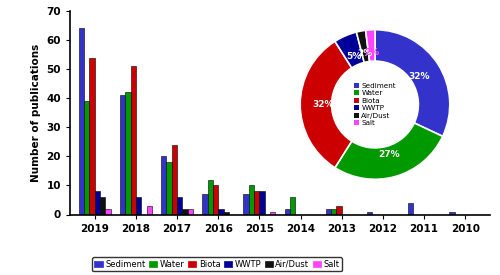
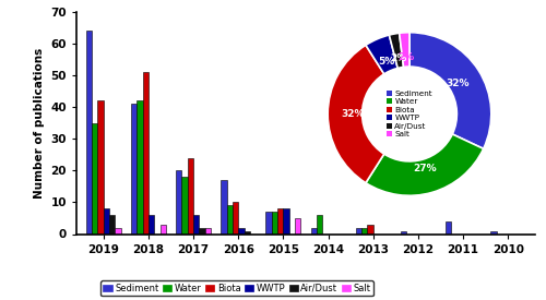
Water/2019: 39 -> 35
Biota/2019: 54 -> 42
Sediment/2016: 7 -> 17
Water/2016: 12 -> 9
Water/2015: 10 -> 7
Salt/2015: 1 -> 5
